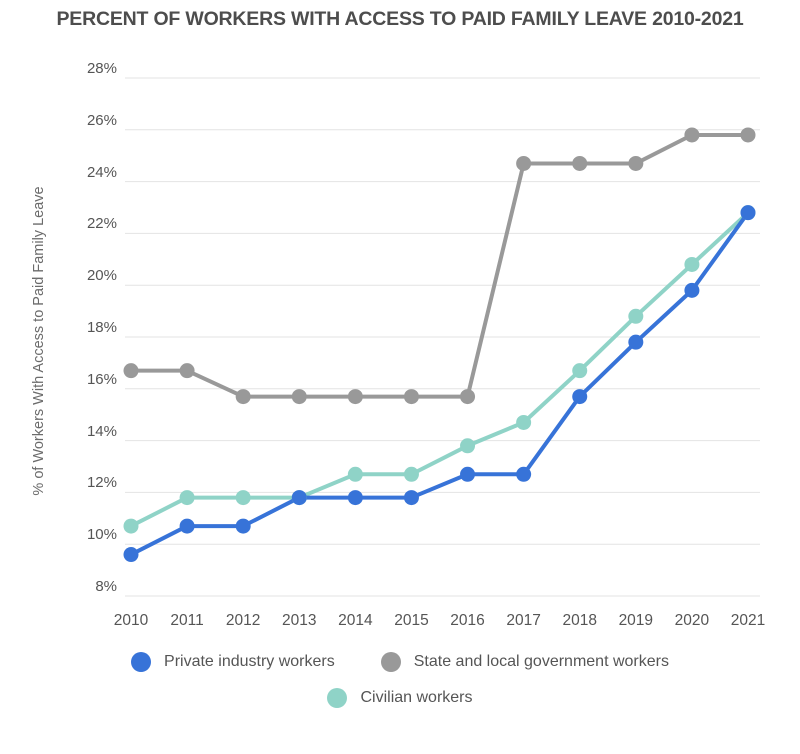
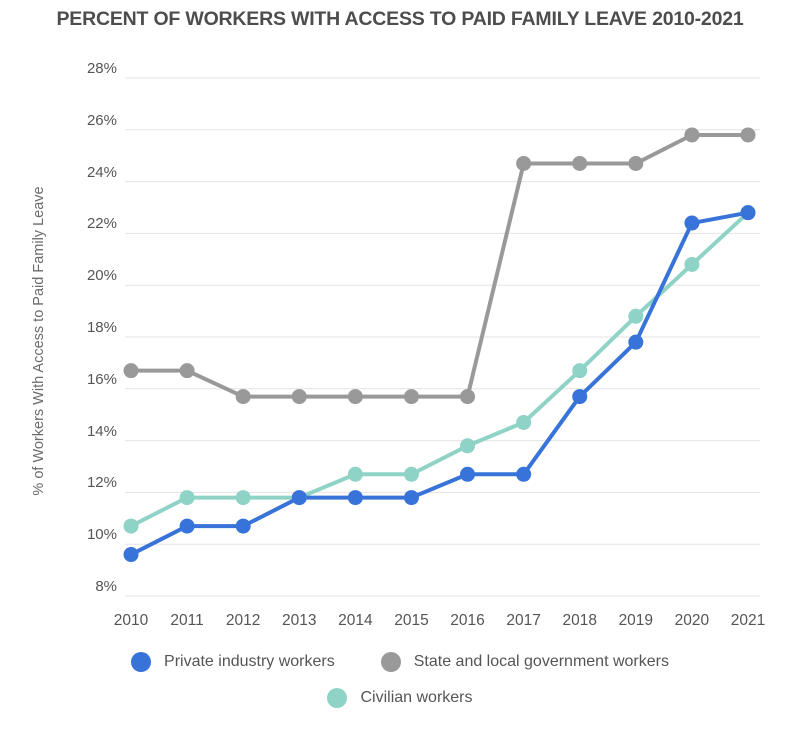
Private industry workers/2020: 19.8% -> 22.4%
